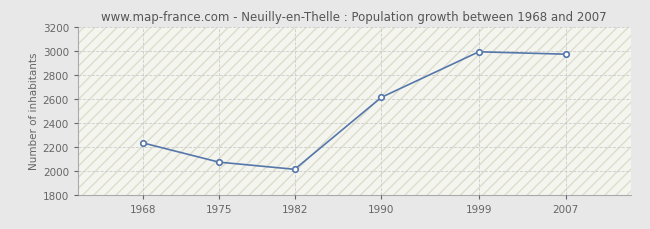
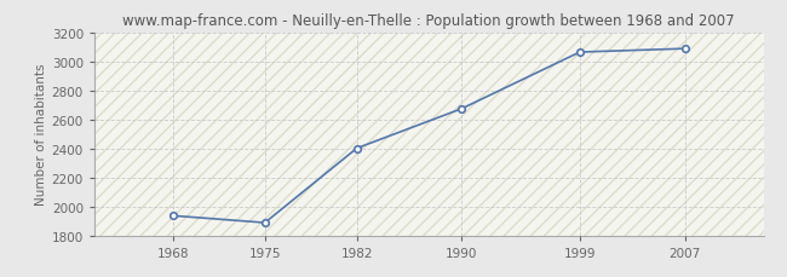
1968: 2230 -> 1940
1975: 2070 -> 1890
1982: 2010 -> 2400
1990: 2610 -> 2670
1999: 2990 -> 3060
2007: 2970 -> 3090
